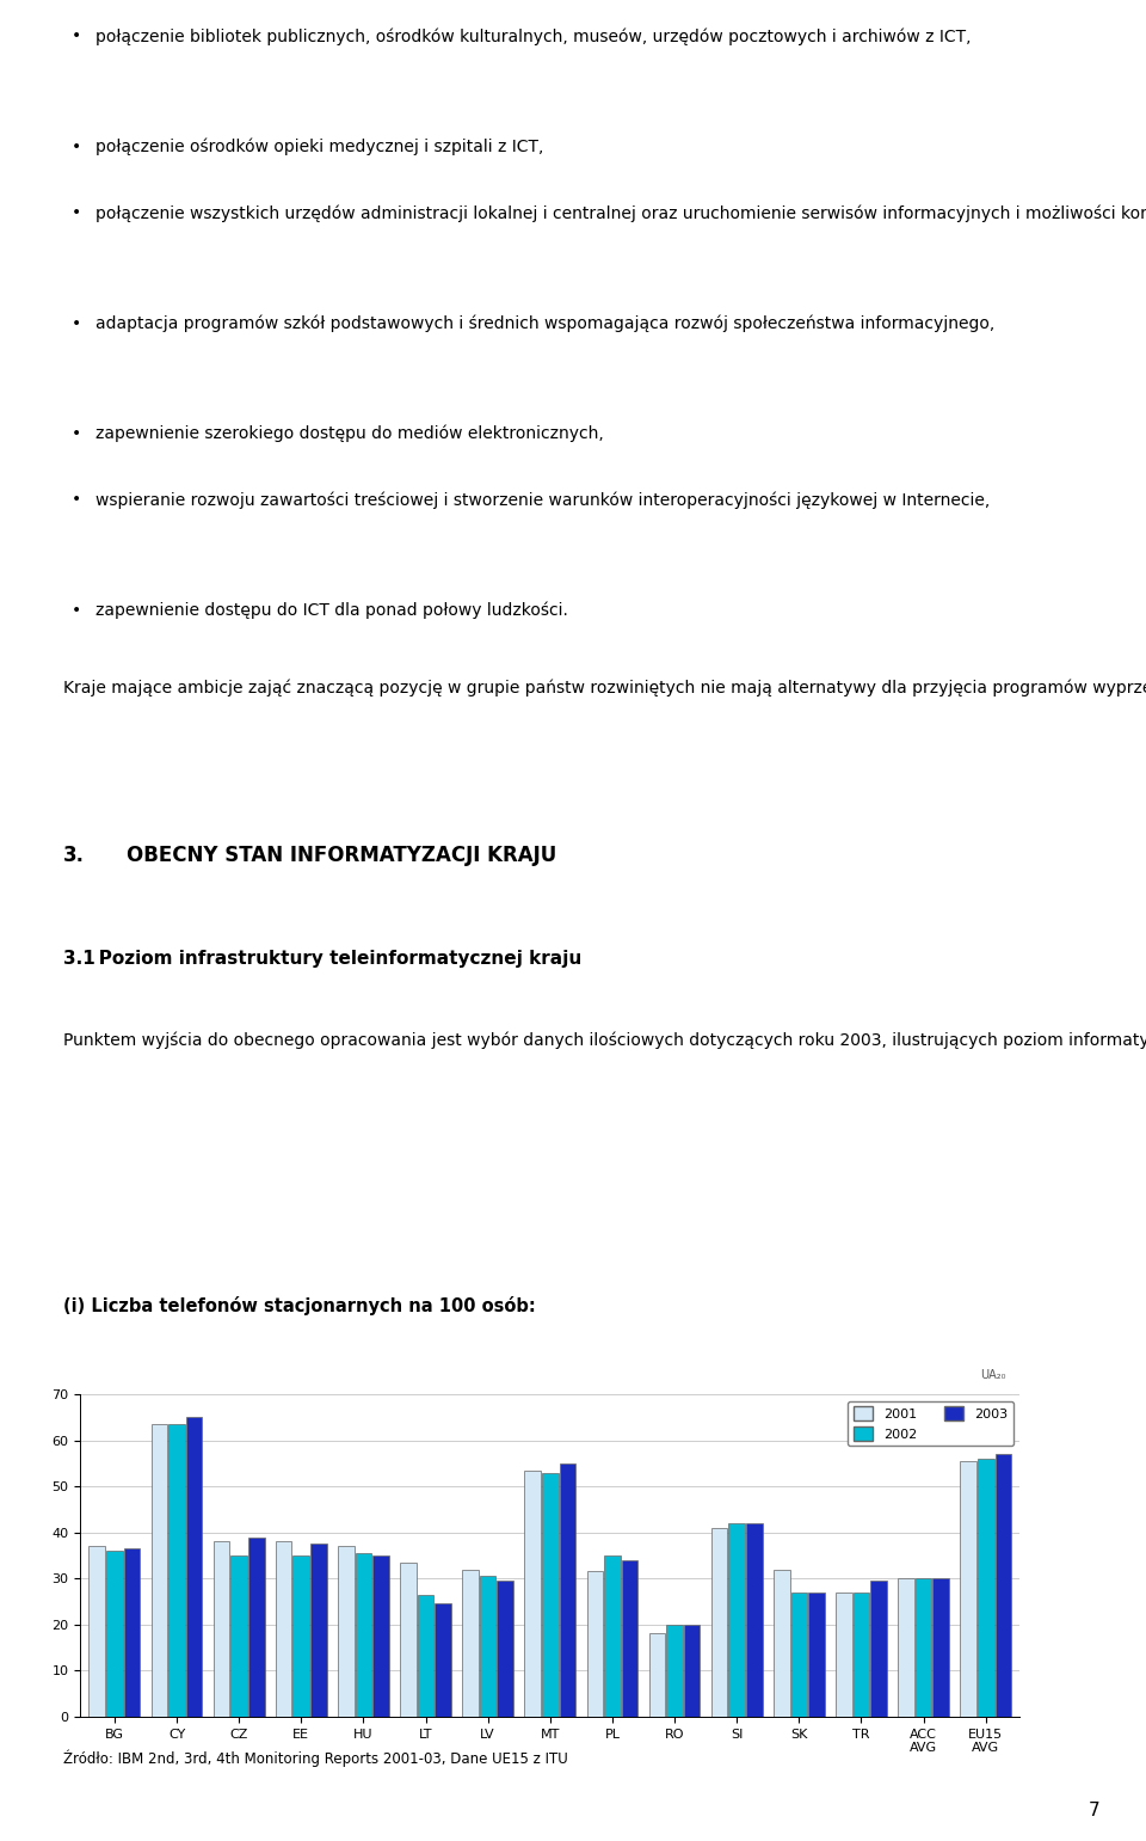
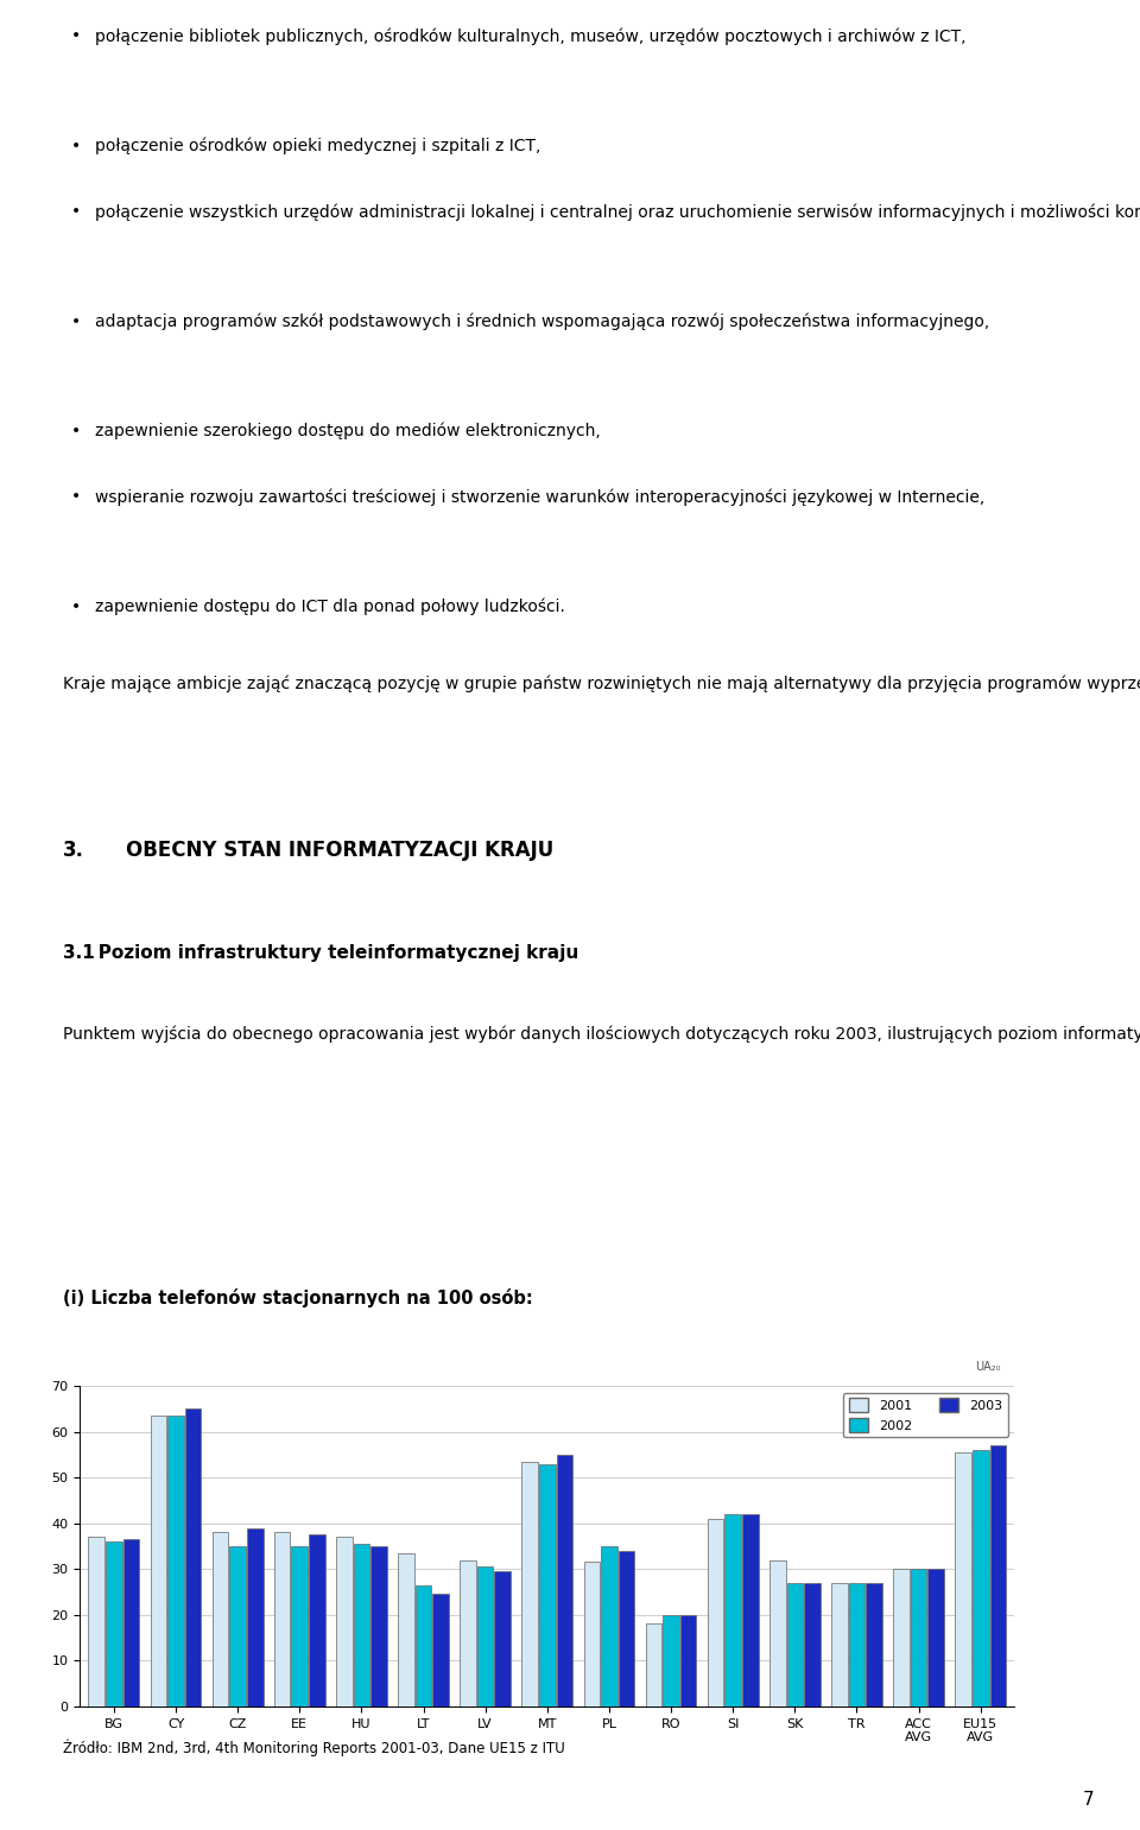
2003/TR: 29.5 -> 27.0
